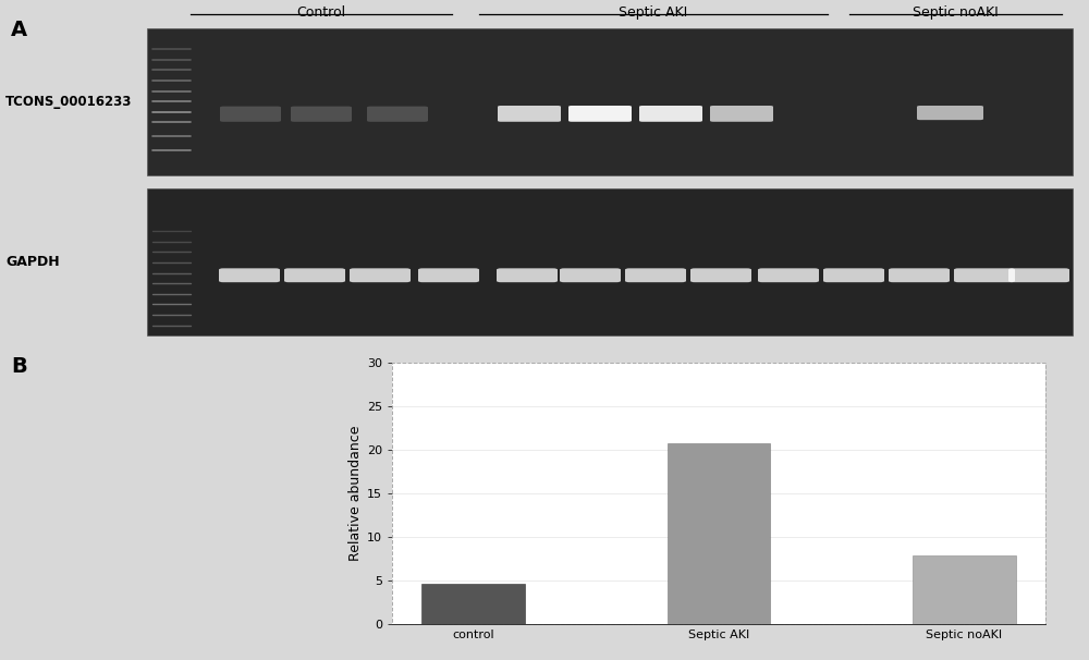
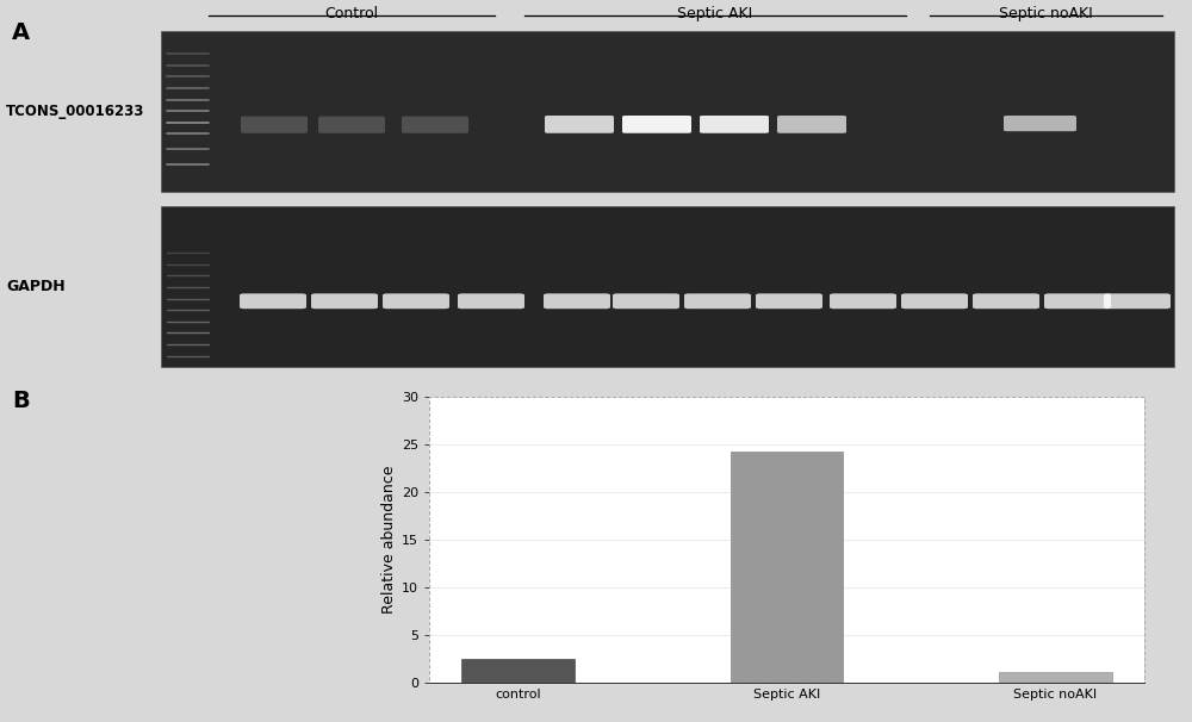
control: 4.6 -> 2.5
Septic AKI: 20.8 -> 24.3
Septic noAKI: 7.8 -> 1.1
